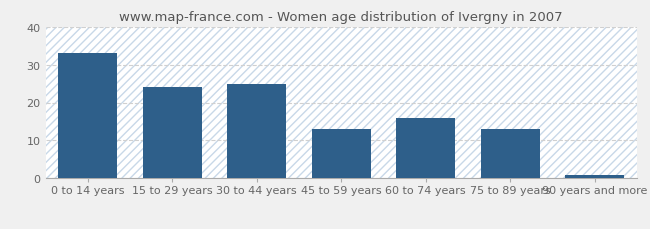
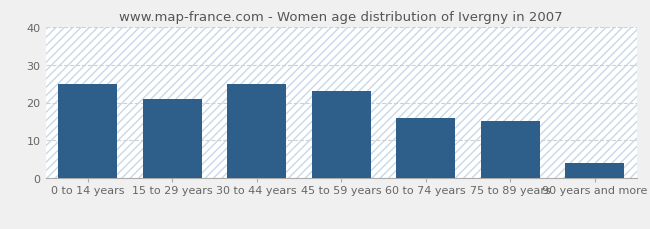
0 to 14 years: 33 -> 25
15 to 29 years: 24 -> 21
45 to 59 years: 13 -> 23
75 to 89 years: 13 -> 15
90 years and more: 1 -> 4
